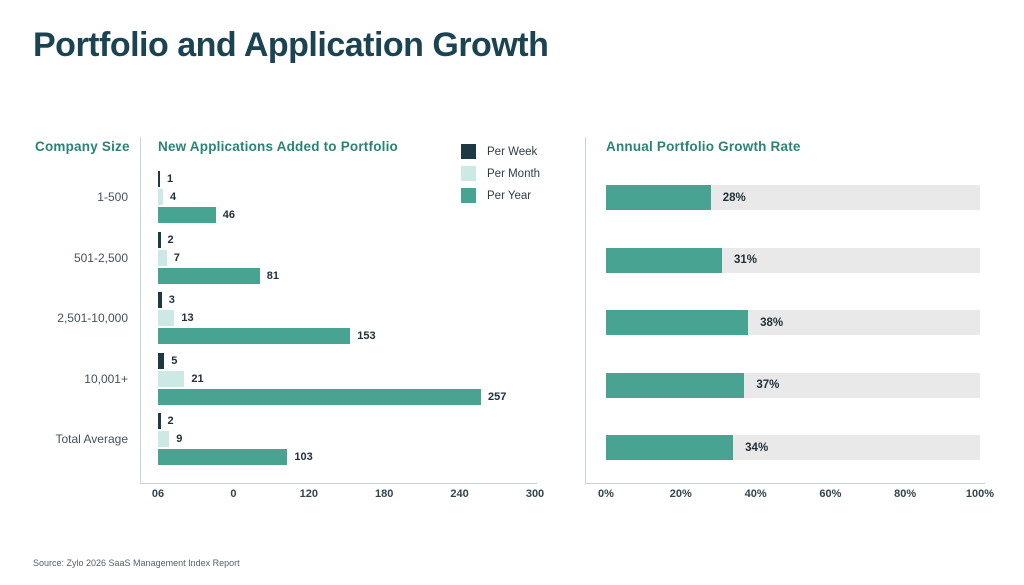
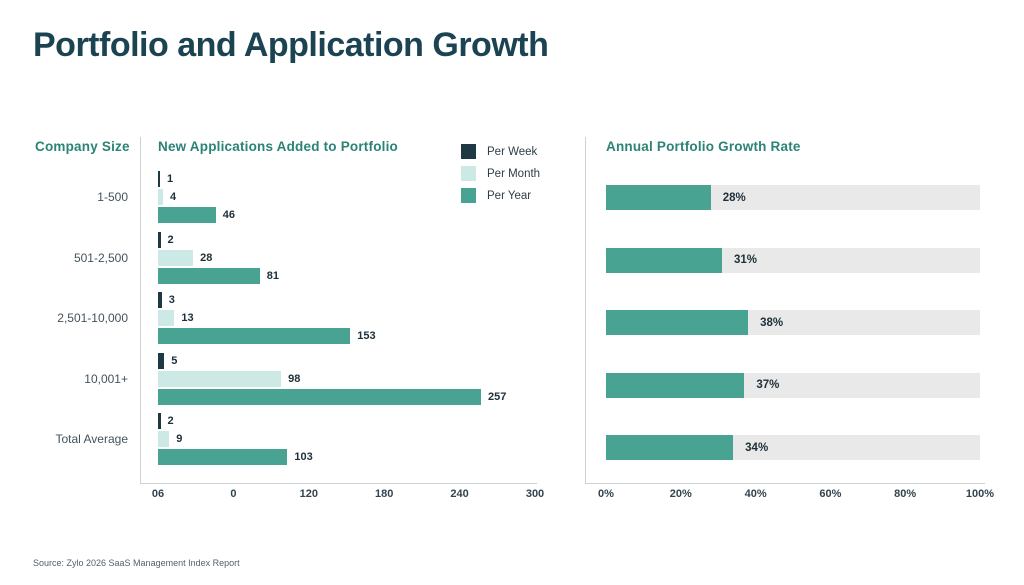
New Applications Added to Portfolio/Per Month/501-2,500: 7 -> 28
New Applications Added to Portfolio/Per Month/10,001+: 21 -> 98
